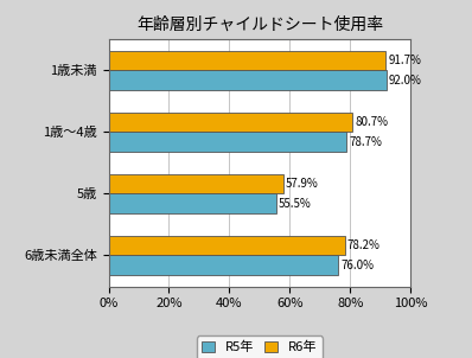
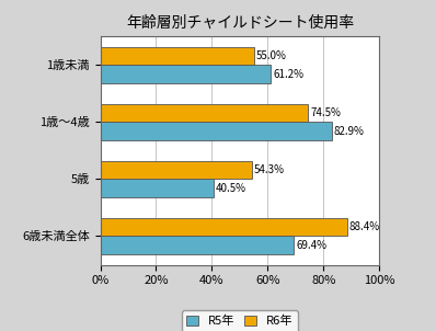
R6年/1歳未満: 91.7% -> 55.0%
R5年/1歳未満: 92.0% -> 61.2%
R6年/1歳～4歳: 80.7% -> 74.5%
R5年/1歳～4歳: 78.7% -> 82.9%
R6年/5歳: 57.9% -> 54.3%
R5年/5歳: 55.5% -> 40.5%
R6年/6歳未満全体: 78.2% -> 88.4%
R5年/6歳未満全体: 76.0% -> 69.4%
